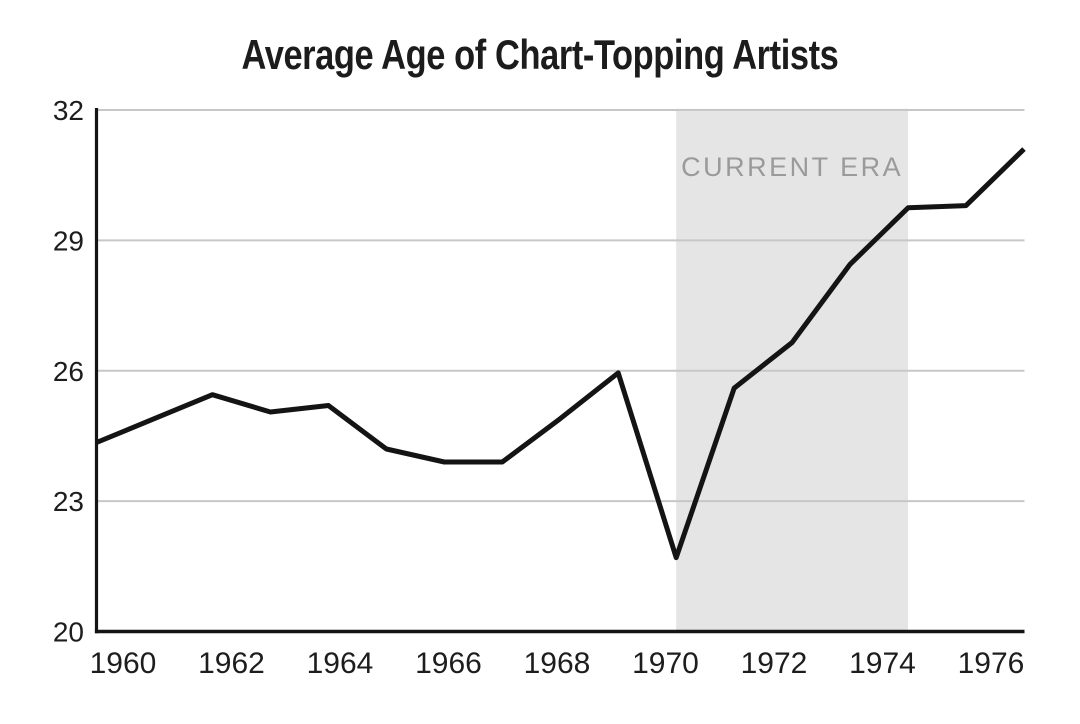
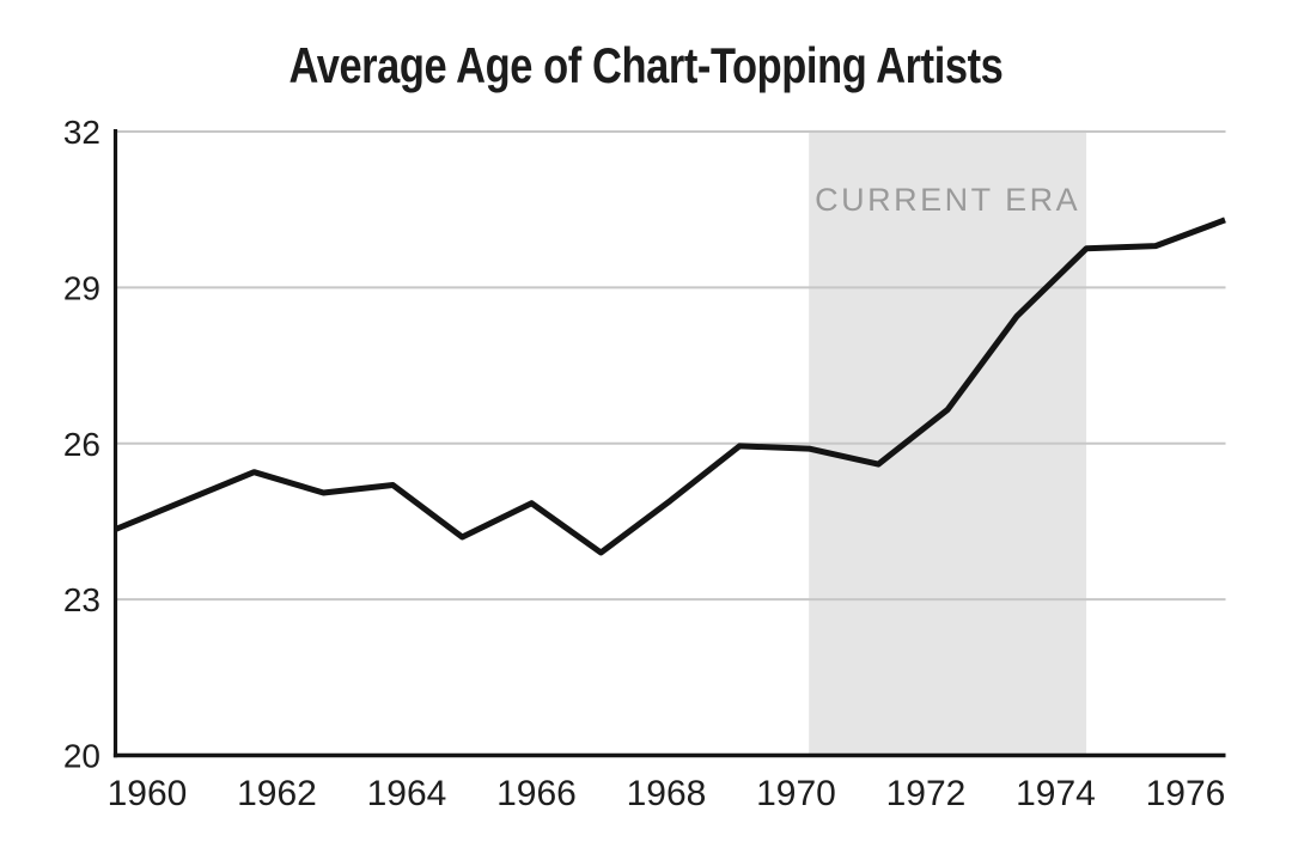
1966: 23.9 -> 24.9
1970: 21.7 -> 25.9
1976: 31.1 -> 30.3
